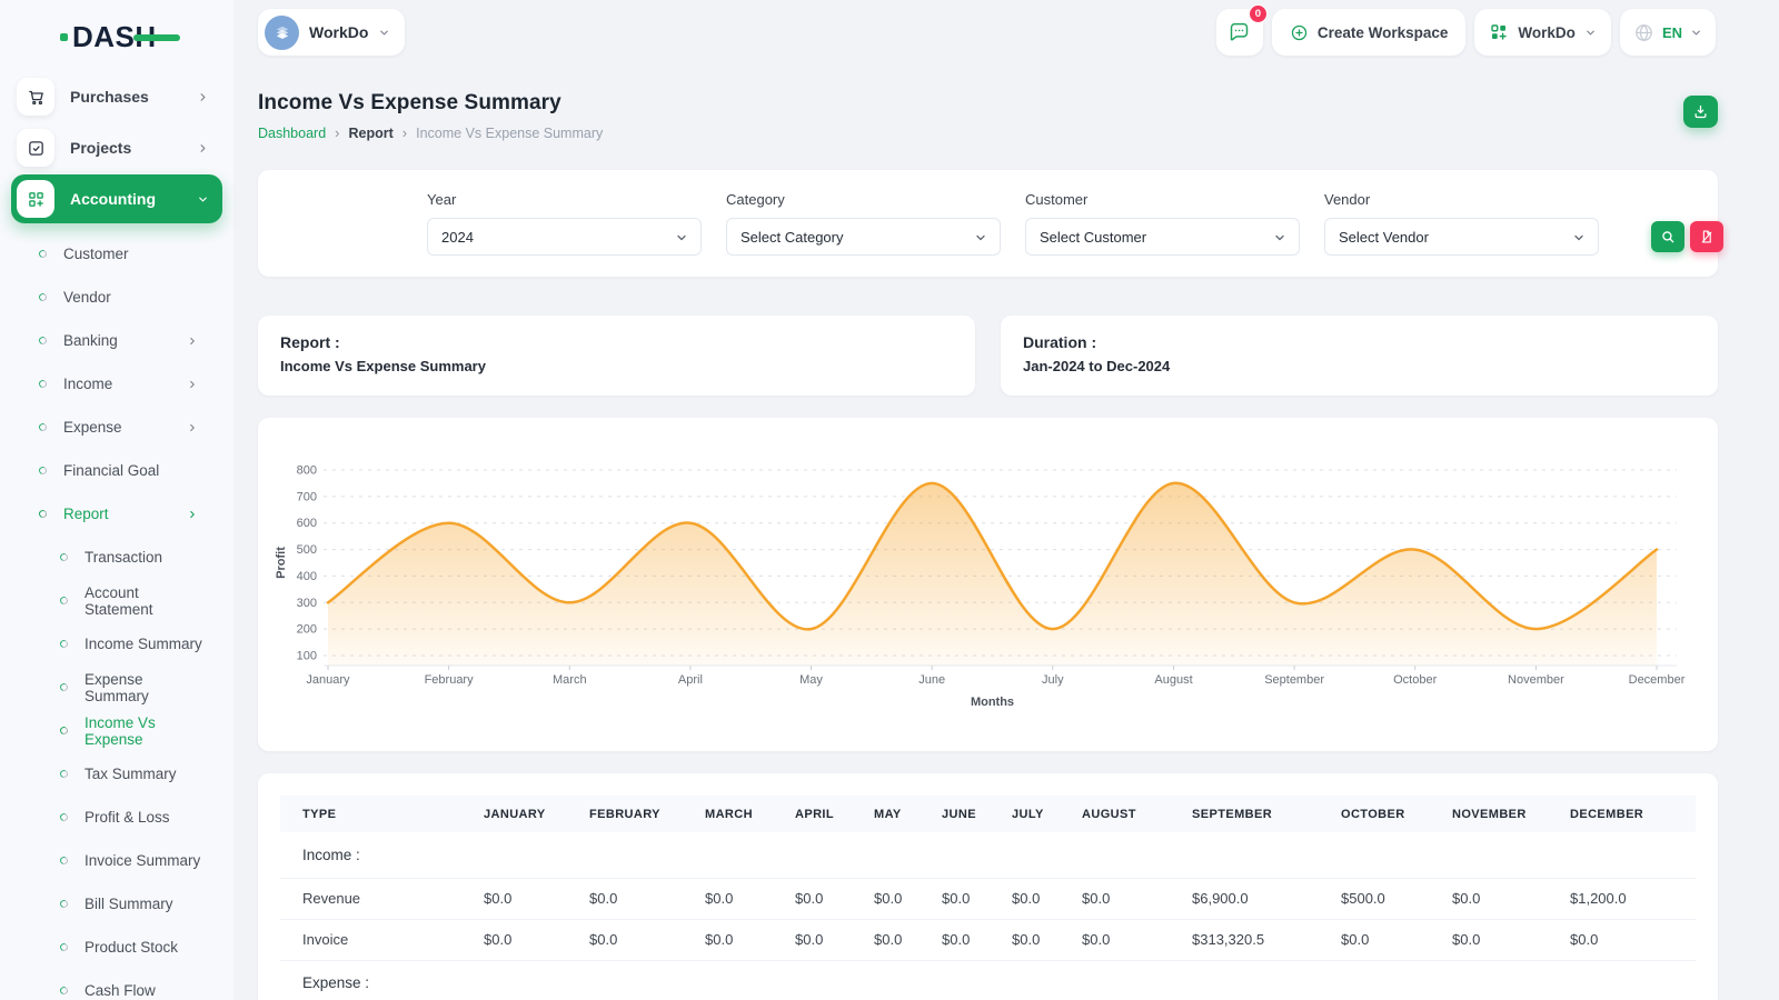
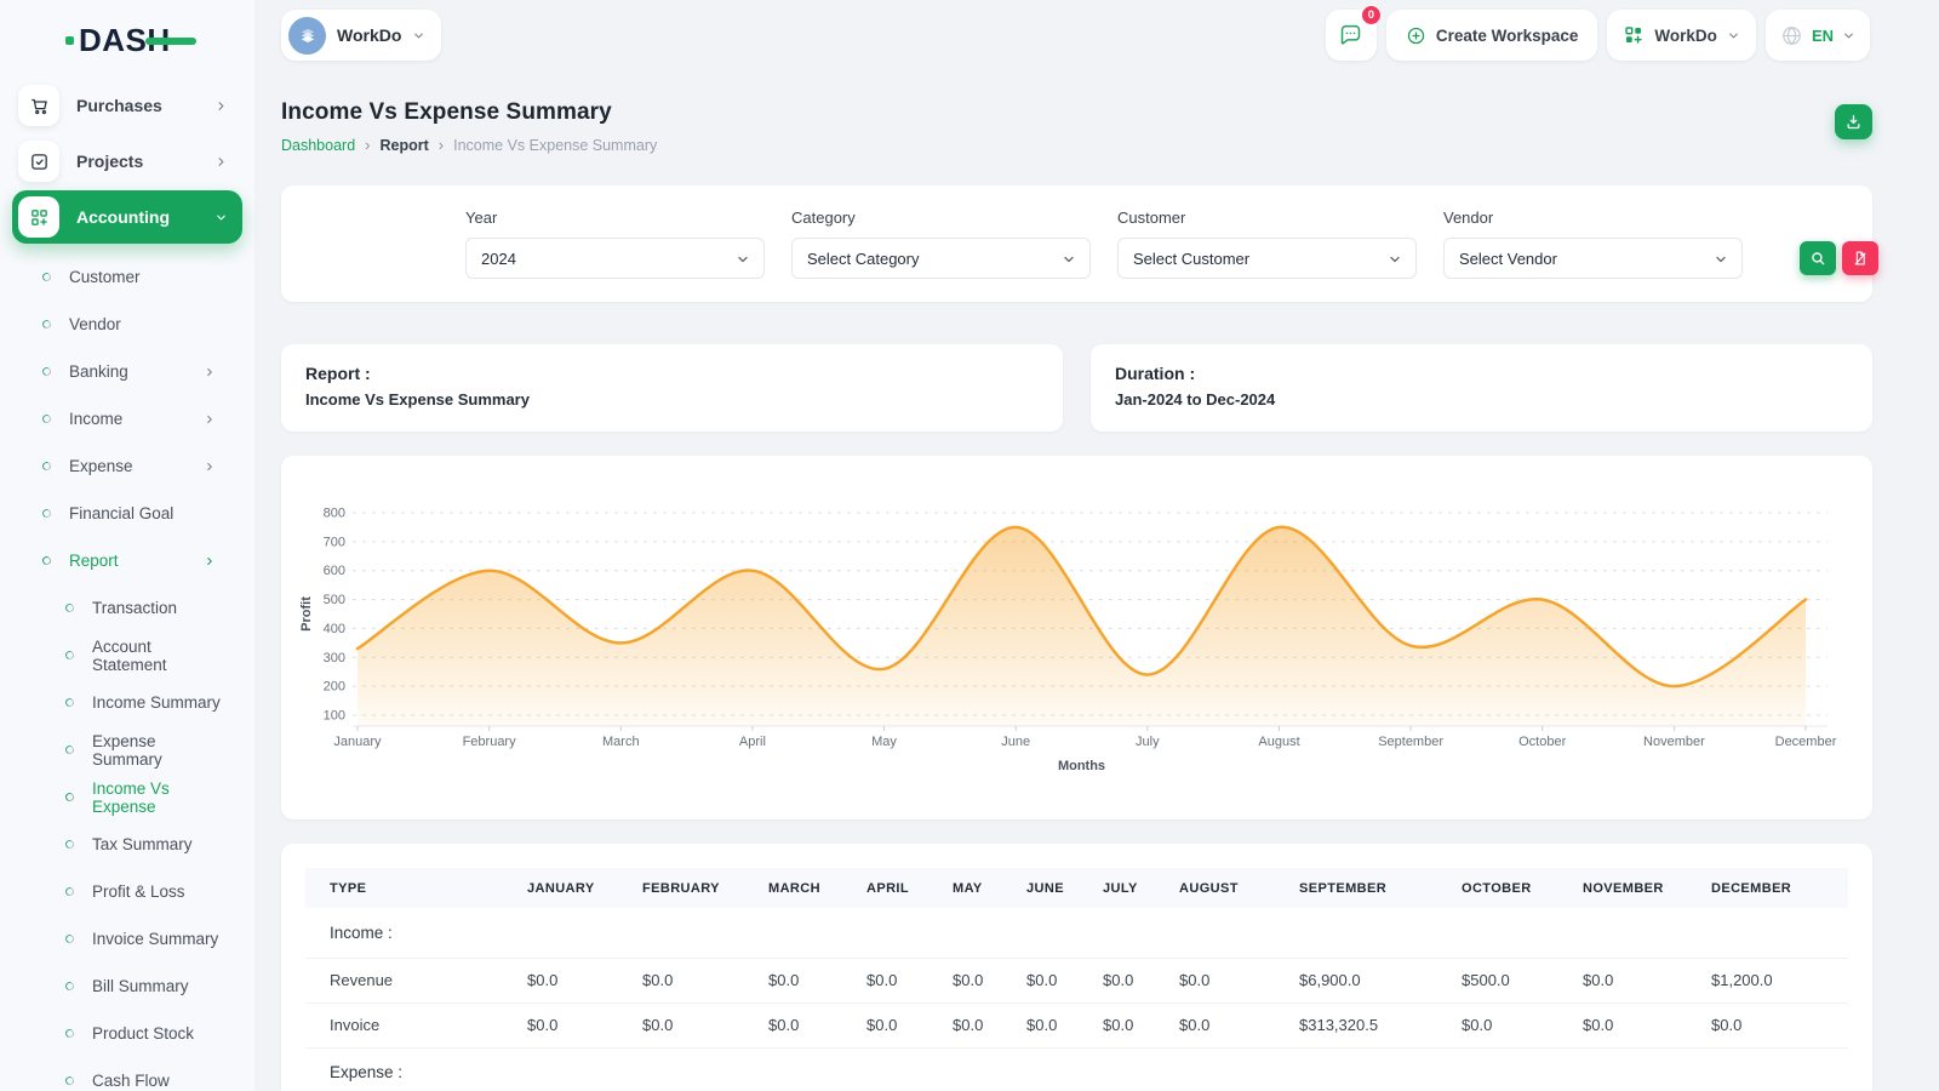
January: 300 -> 330
March: 300 -> 350
May: 200 -> 260
July: 200 -> 240
September: 300 -> 340
